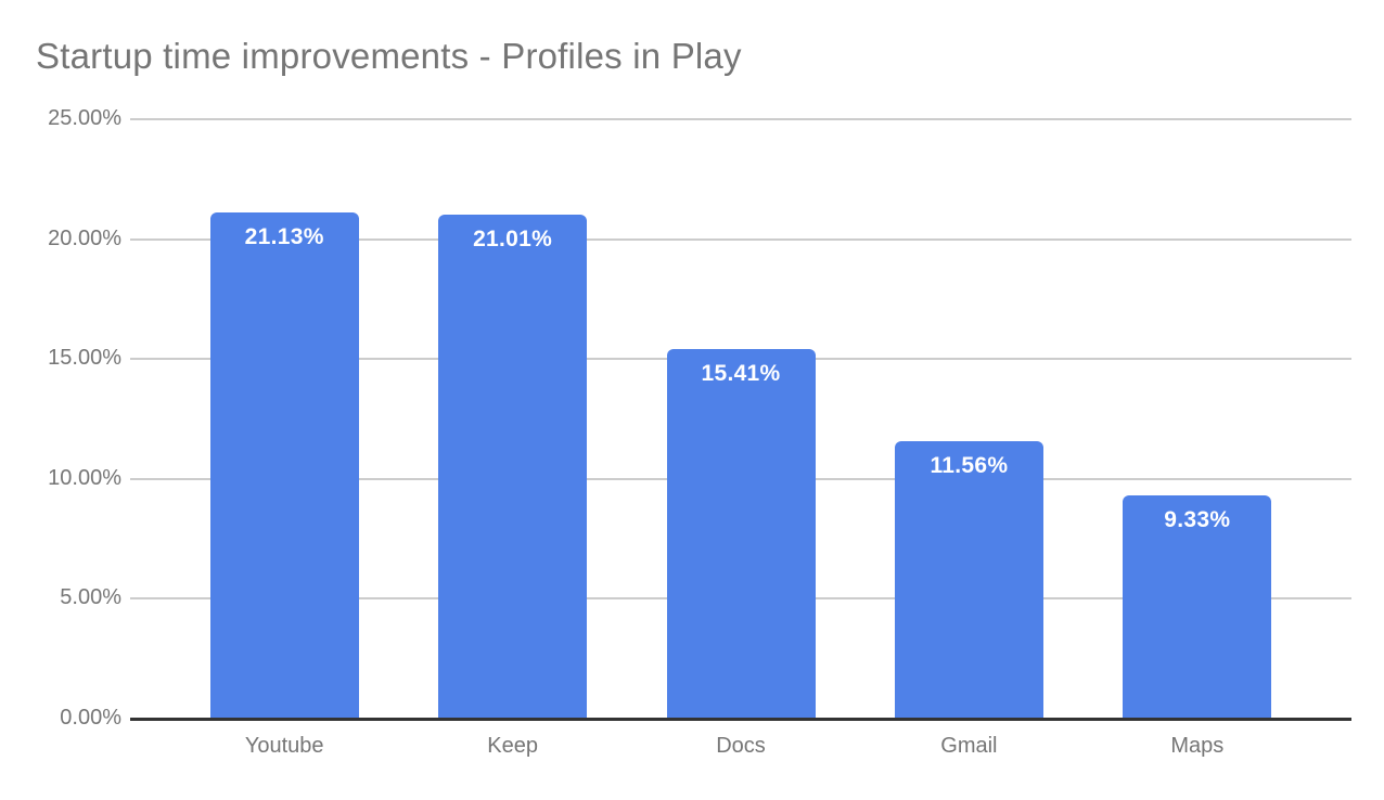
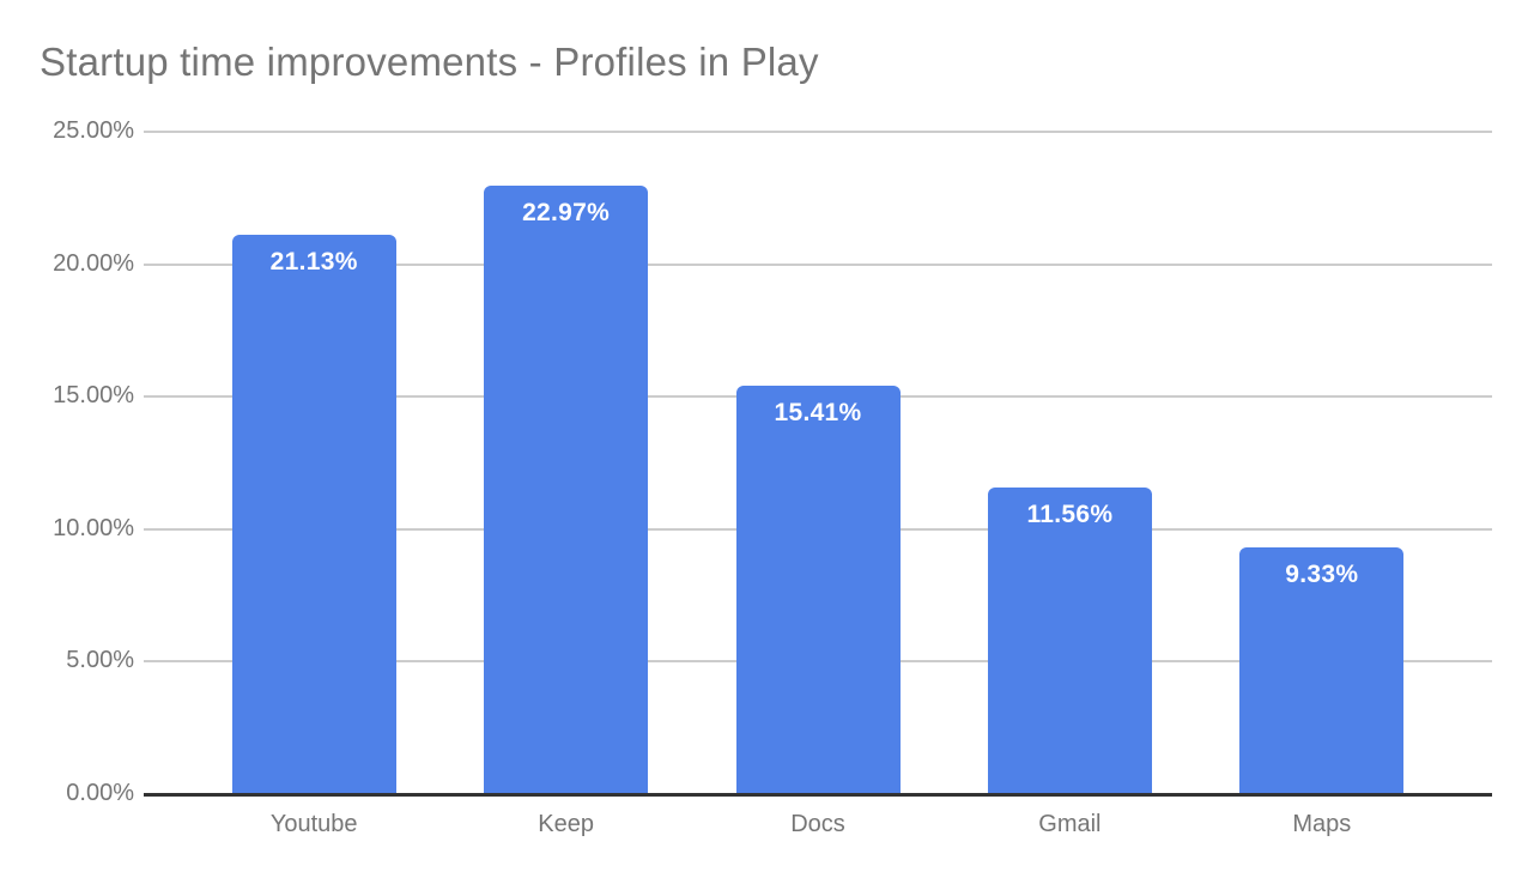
Keep: 21.01% -> 22.97%
